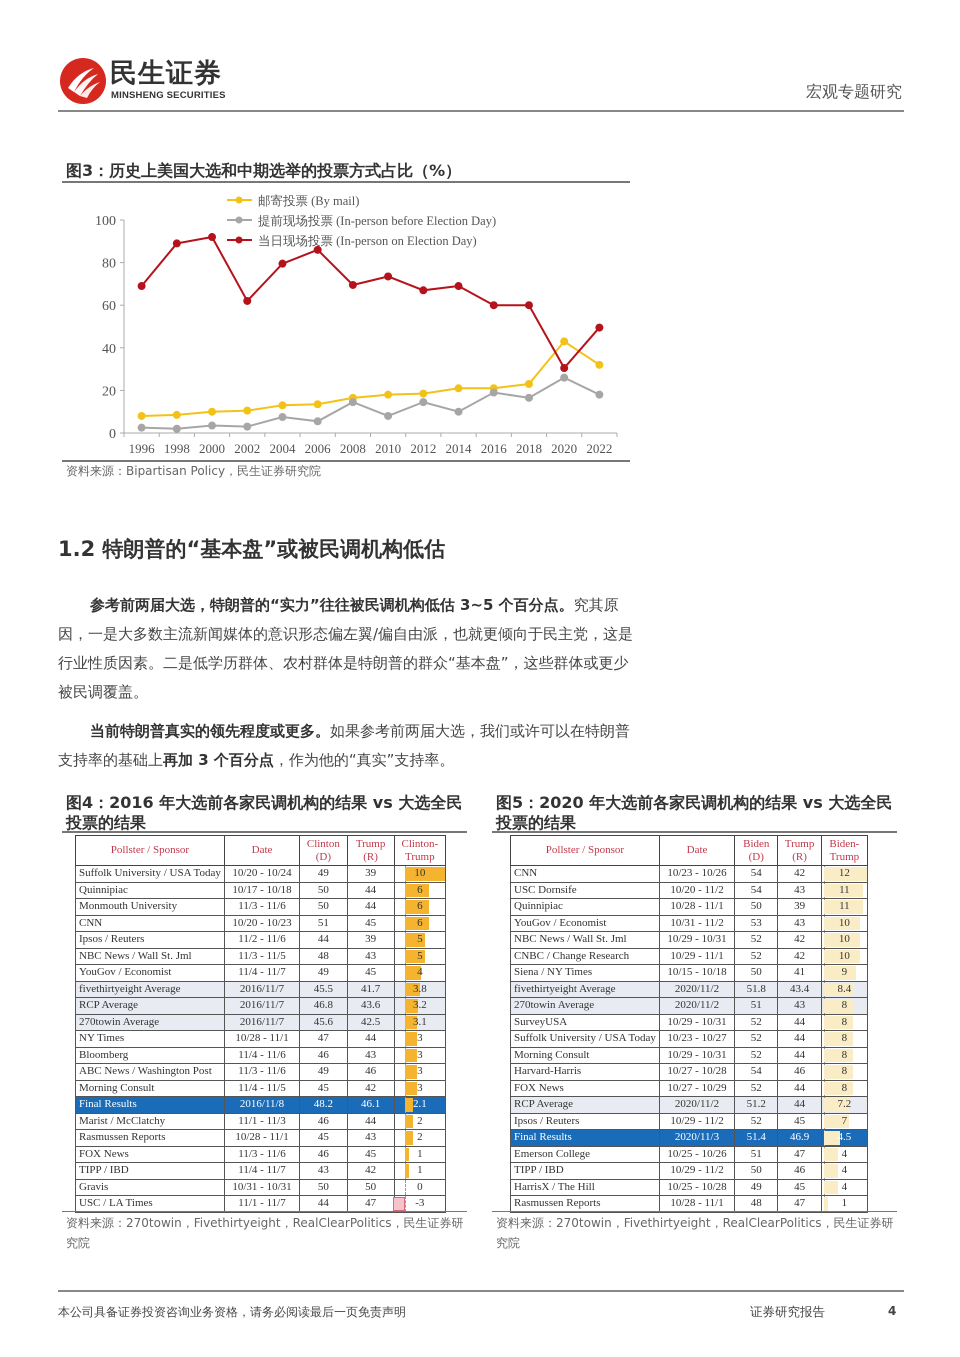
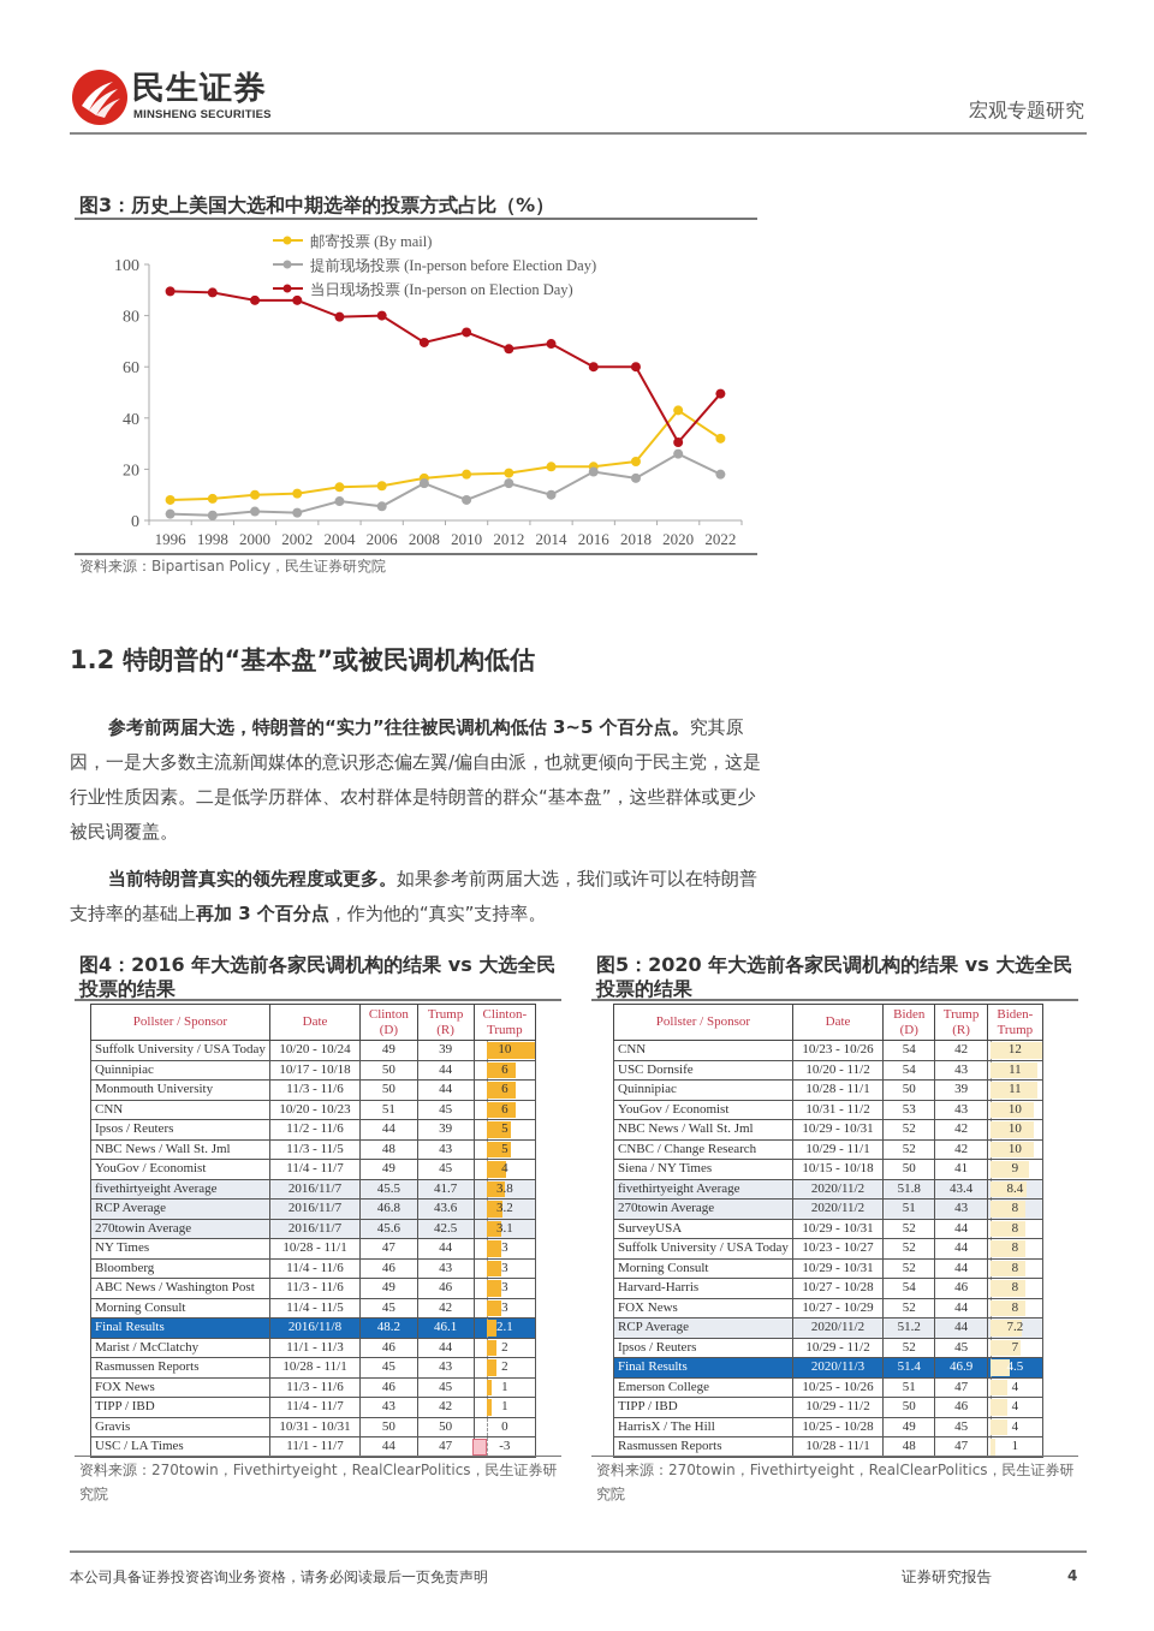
当日现场投票 (In-person on Election Day)/1996: 69 -> 90
当日现场投票 (In-person on Election Day)/2000: 92 -> 86
当日现场投票 (In-person on Election Day)/2002: 62 -> 86
当日现场投票 (In-person on Election Day)/2006: 86 -> 80
